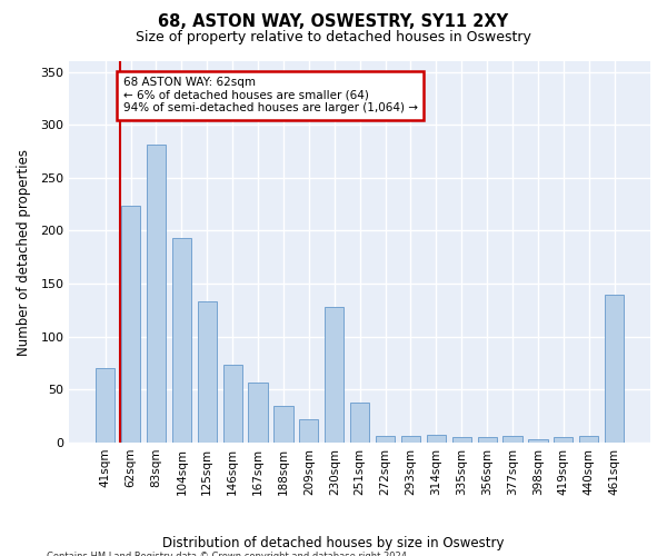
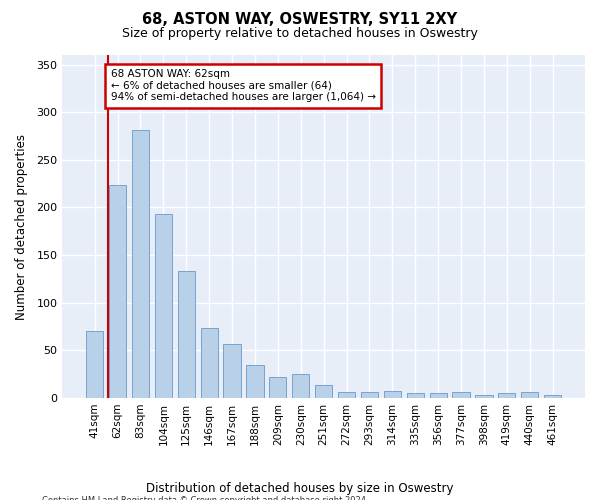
230sqm: 128 -> 25
251sqm: 38 -> 14
461sqm: 140 -> 3
